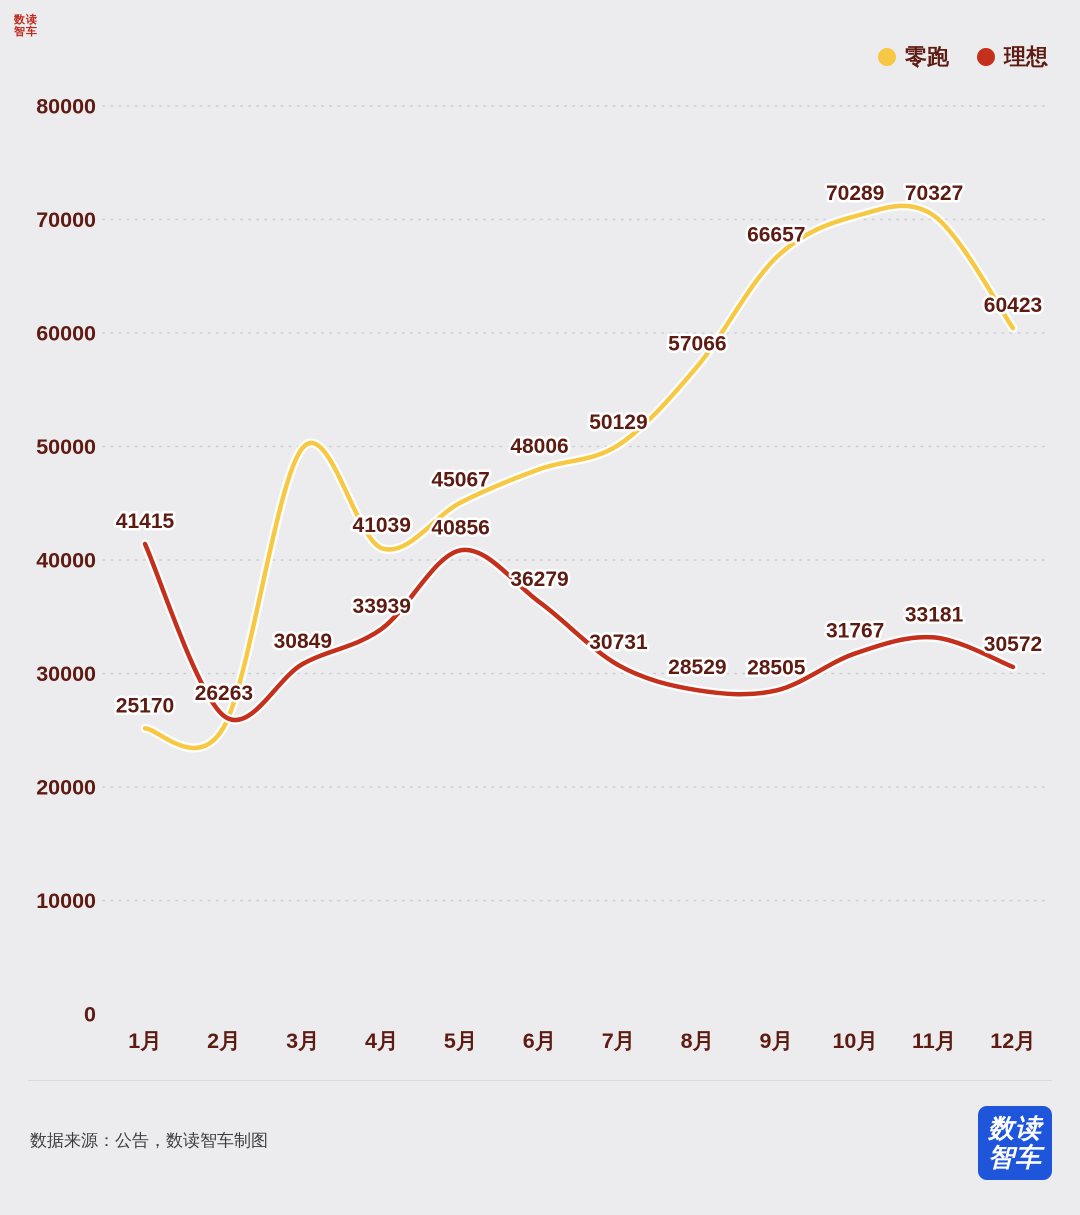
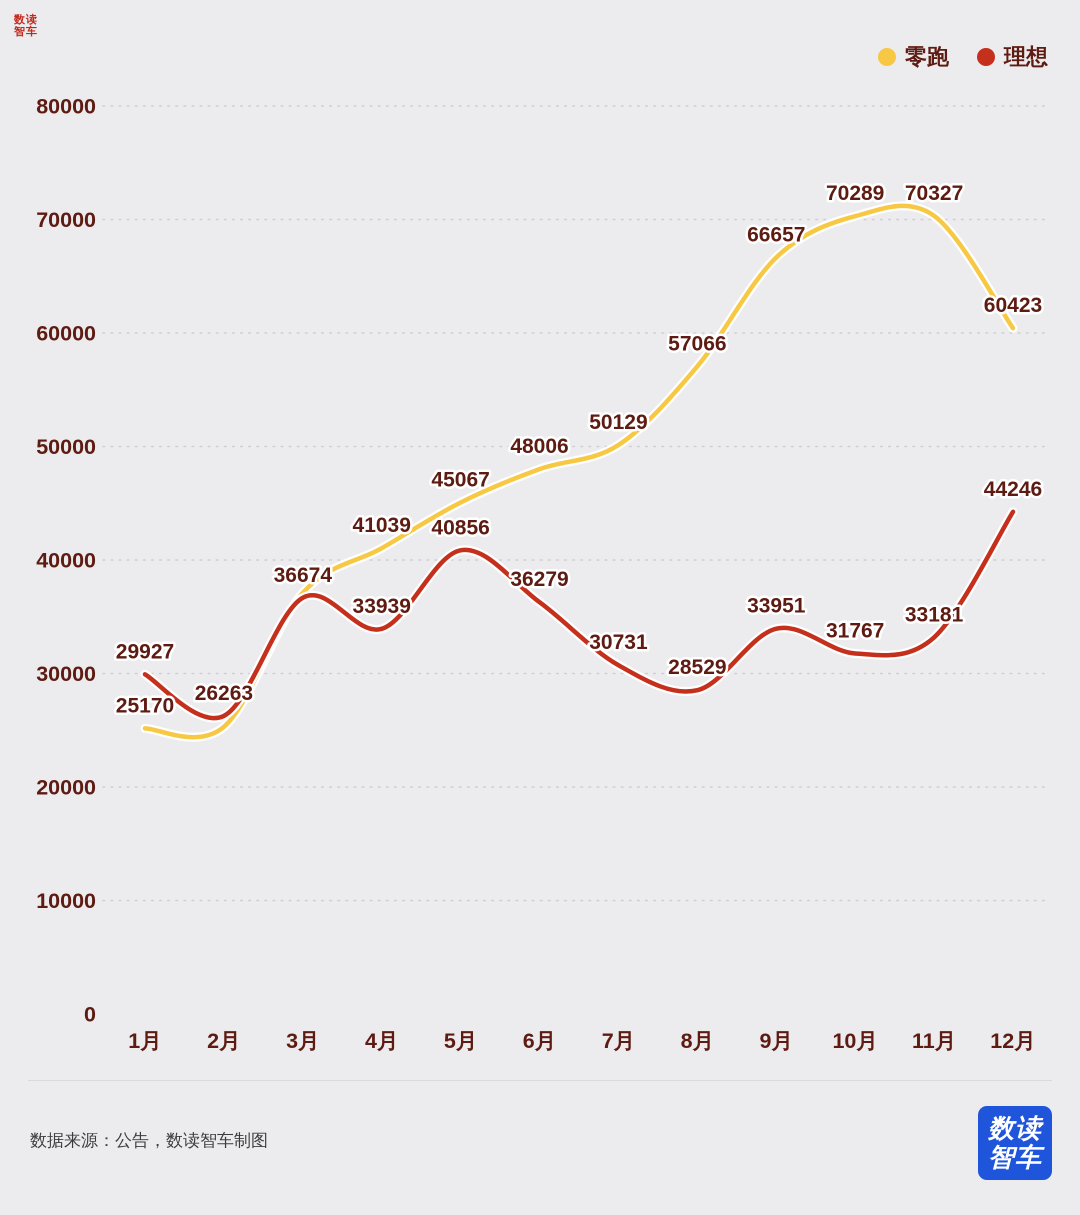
理想/1月: 41415 -> 29927
零跑/3月: 49900 -> 37100
理想/3月: 30849 -> 36674
理想/9月: 28505 -> 33951
理想/12月: 30572 -> 44246
